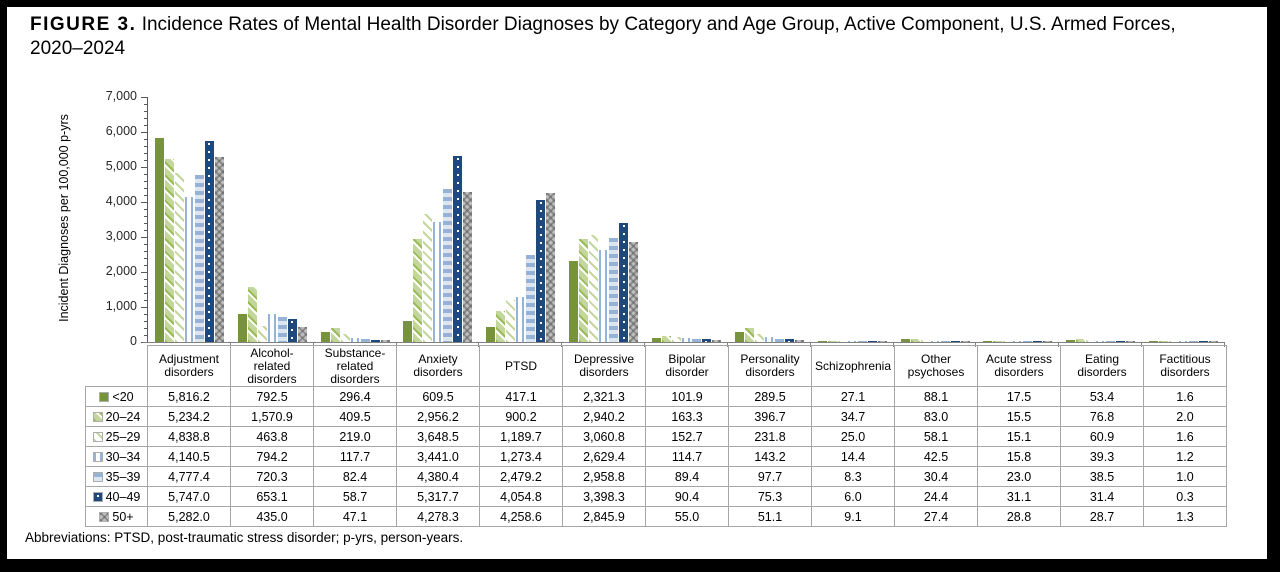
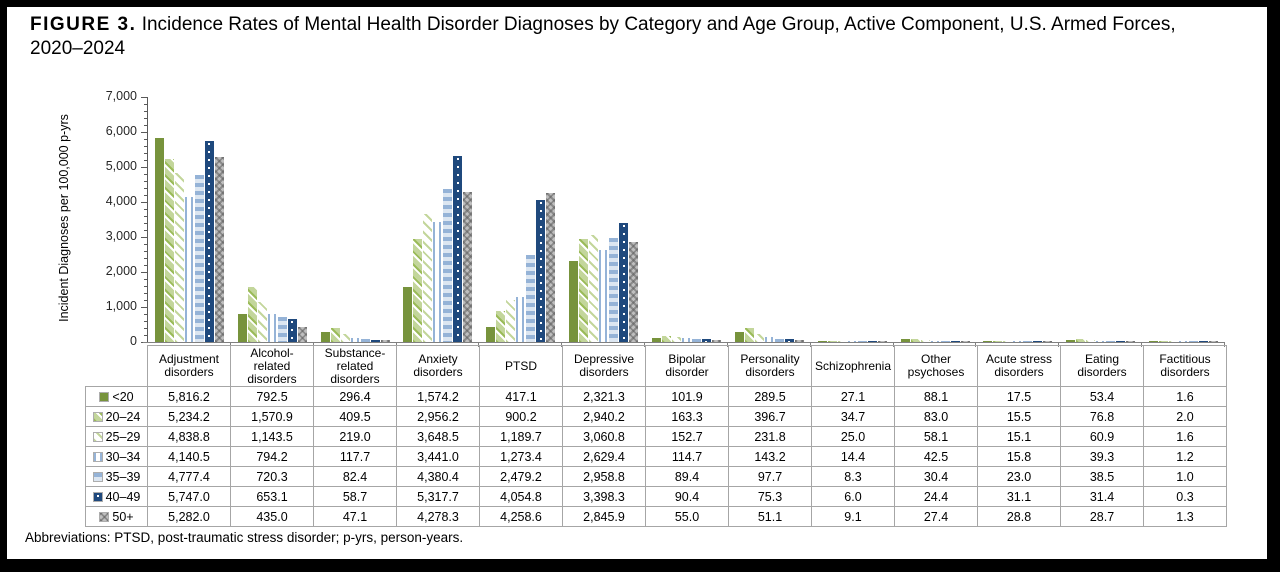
25–29/Alcohol-related disorders: 463.8 -> 1,143.5
<20/Anxiety disorders: 609.5 -> 1,574.2
